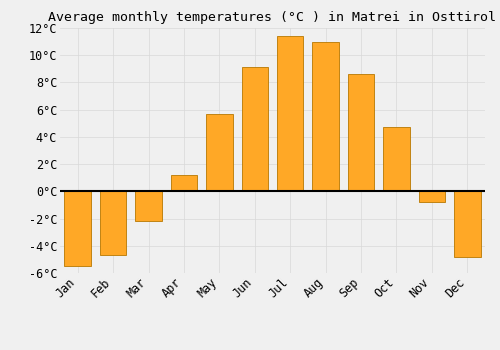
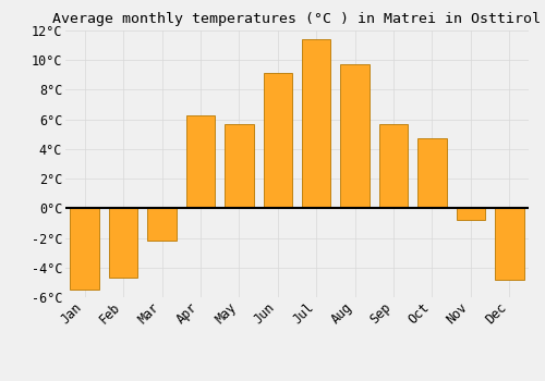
Apr: 1.2°C -> 6.3°C
Aug: 11.0°C -> 9.7°C
Sep: 8.6°C -> 5.7°C
